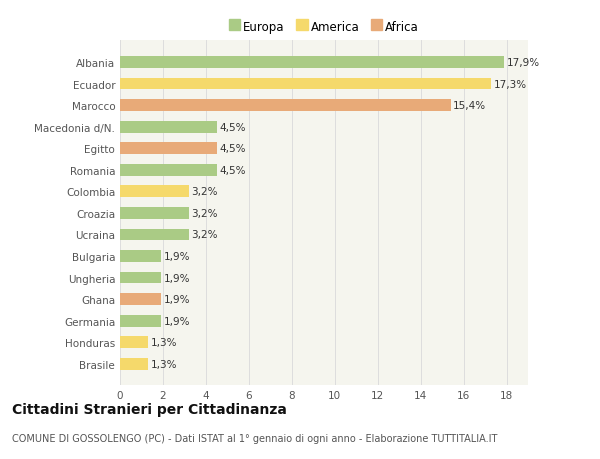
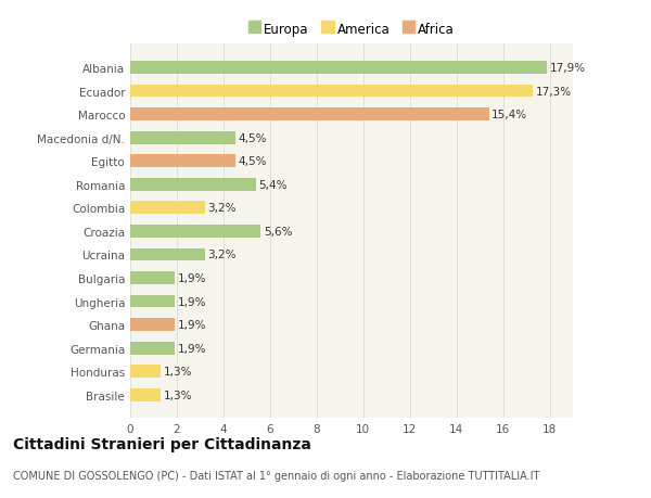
Romania: 4,5% -> 5,4%
Croazia: 3,2% -> 5,6%
